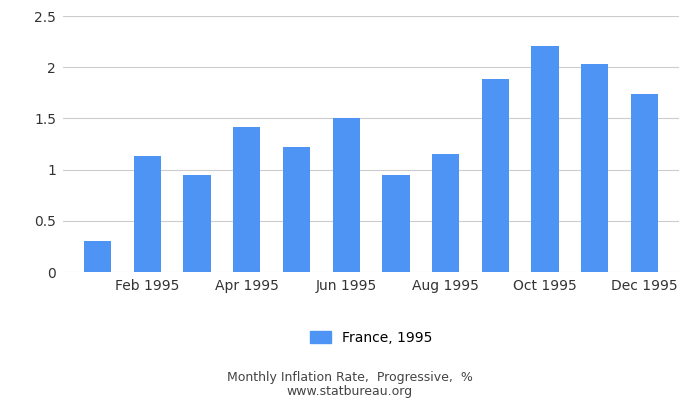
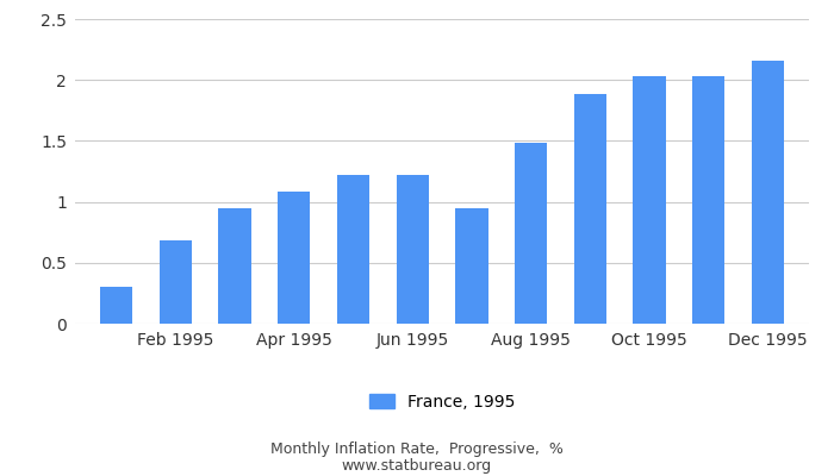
Feb 1995: 1.13 -> 0.68
Apr 1995: 1.42 -> 1.08
Jun 1995: 1.50 -> 1.22
Aug 1995: 1.15 -> 1.48
Oct 1995: 2.21 -> 2.03
Dec 1995: 1.74 -> 2.16
